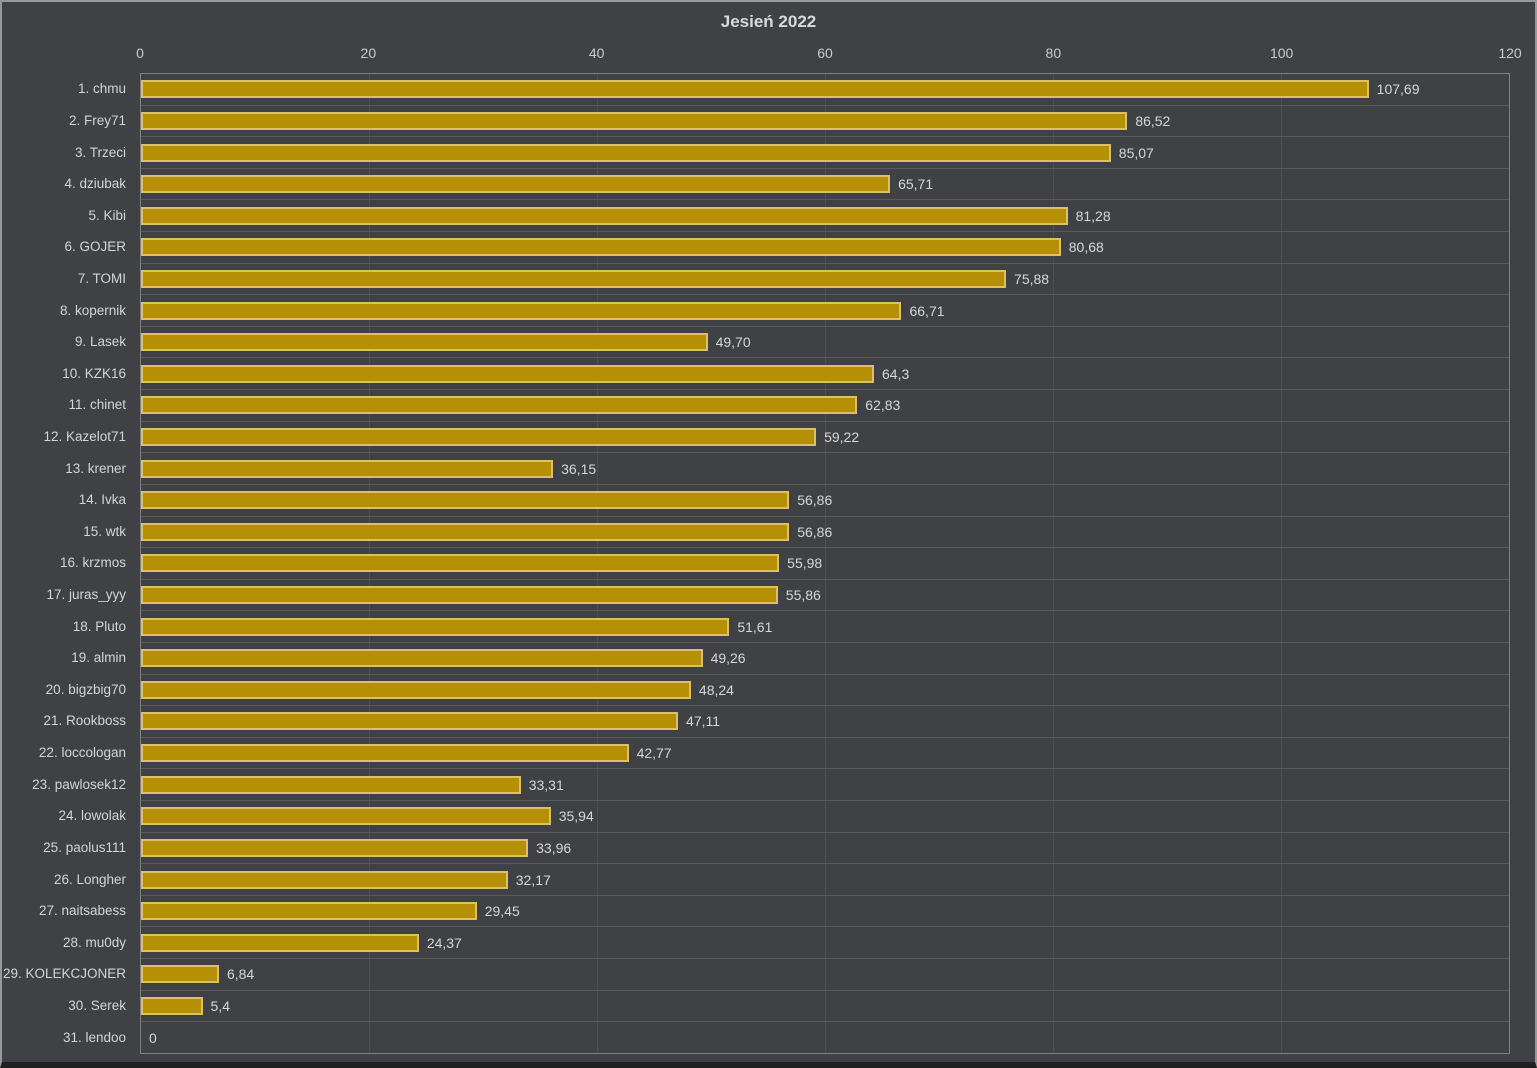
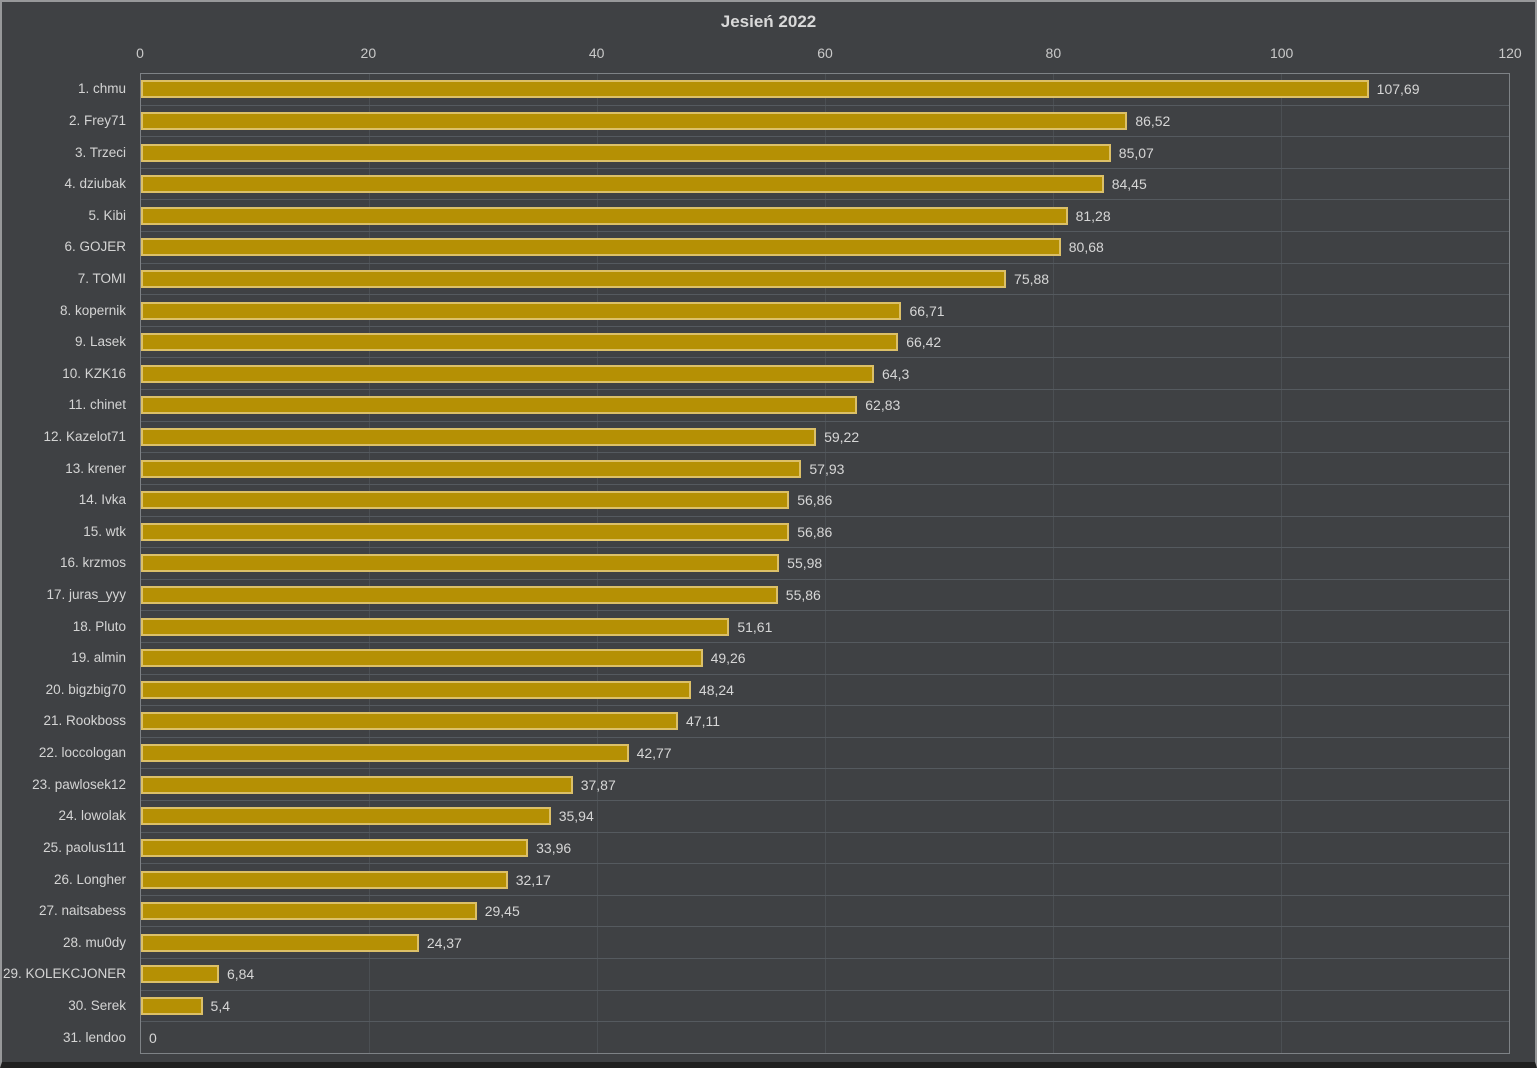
4. dziubak: 65,71 -> 84,45
9. Lasek: 49,70 -> 66,42
13. krener: 36,15 -> 57,93
23. pawlosek12: 33,31 -> 37,87
